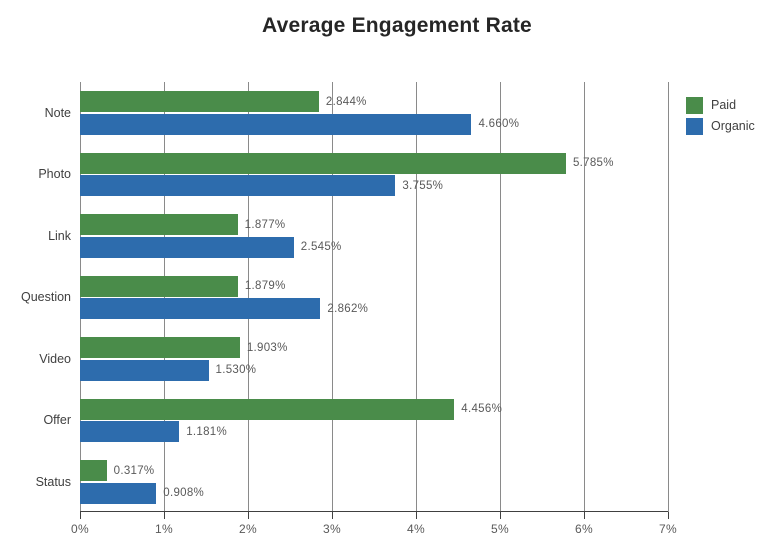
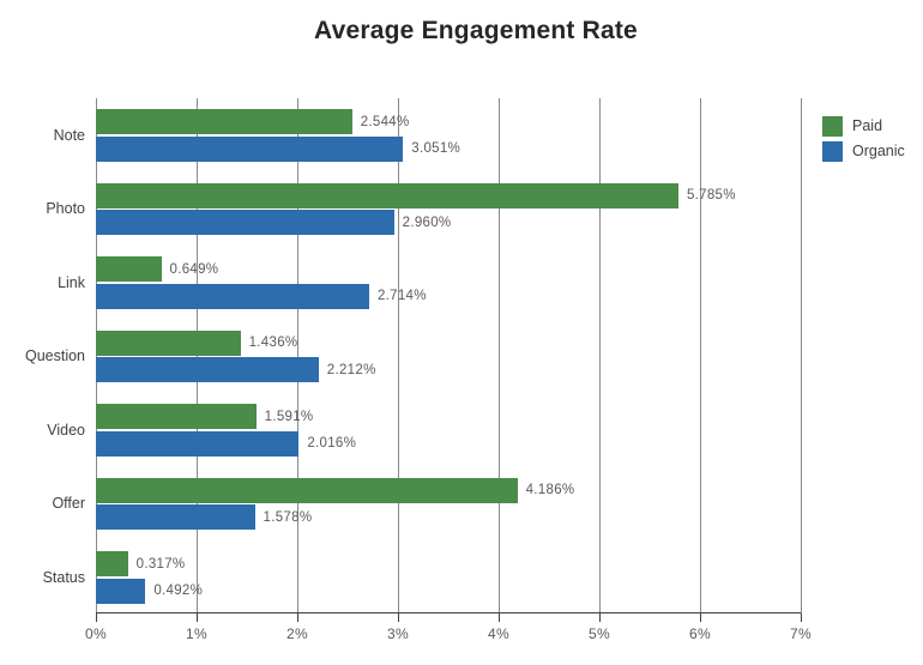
Paid/Note: 2.844% -> 2.544%
Organic/Note: 4.660% -> 3.051%
Organic/Photo: 3.755% -> 2.960%
Paid/Link: 1.877% -> 0.649%
Organic/Link: 2.545% -> 2.714%
Paid/Question: 1.879% -> 1.436%
Organic/Question: 2.862% -> 2.212%
Paid/Video: 1.903% -> 1.591%
Organic/Video: 1.530% -> 2.016%
Paid/Offer: 4.456% -> 4.186%
Organic/Offer: 1.181% -> 1.578%
Organic/Status: 0.908% -> 0.492%
